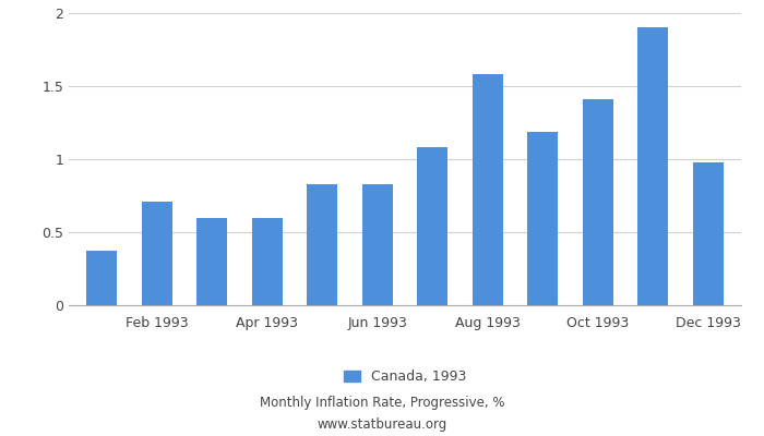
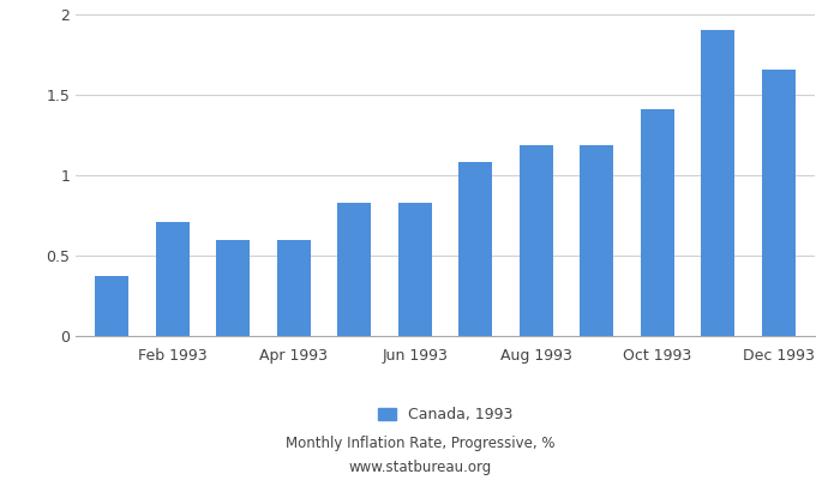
Aug 1993: 1.58 -> 1.19
Dec 1993: 0.98 -> 1.66
